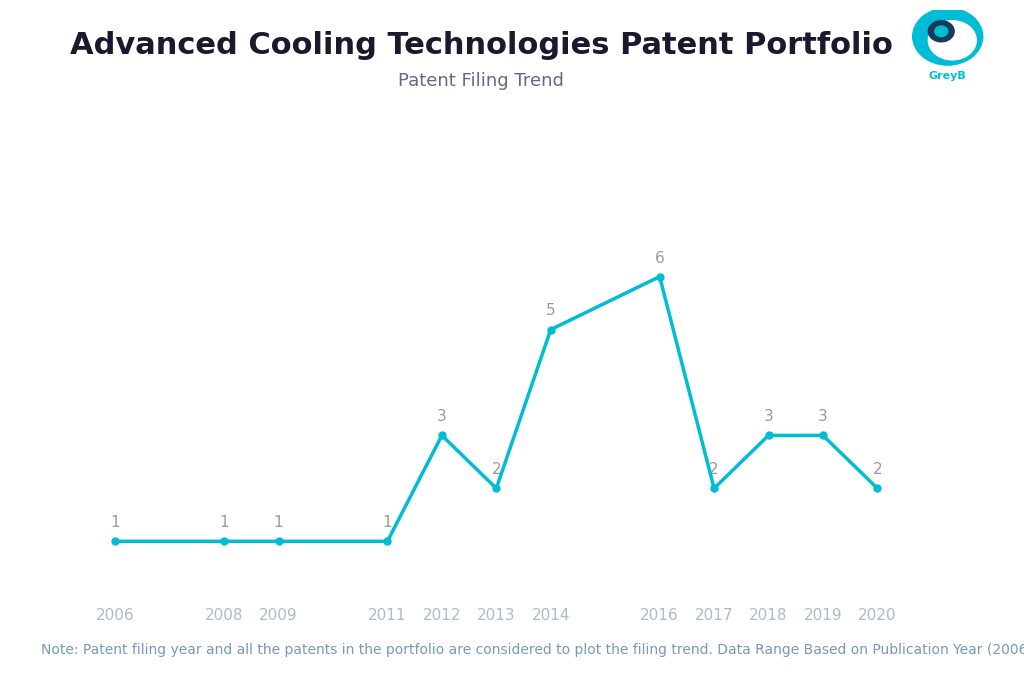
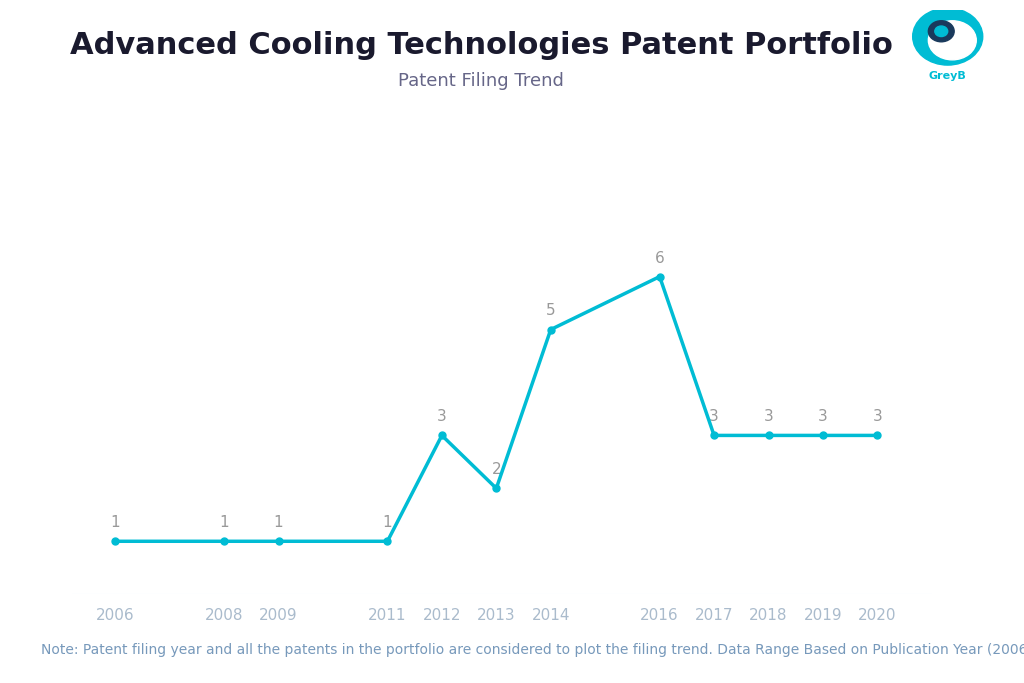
2017: 2 -> 3
2020: 2 -> 3
